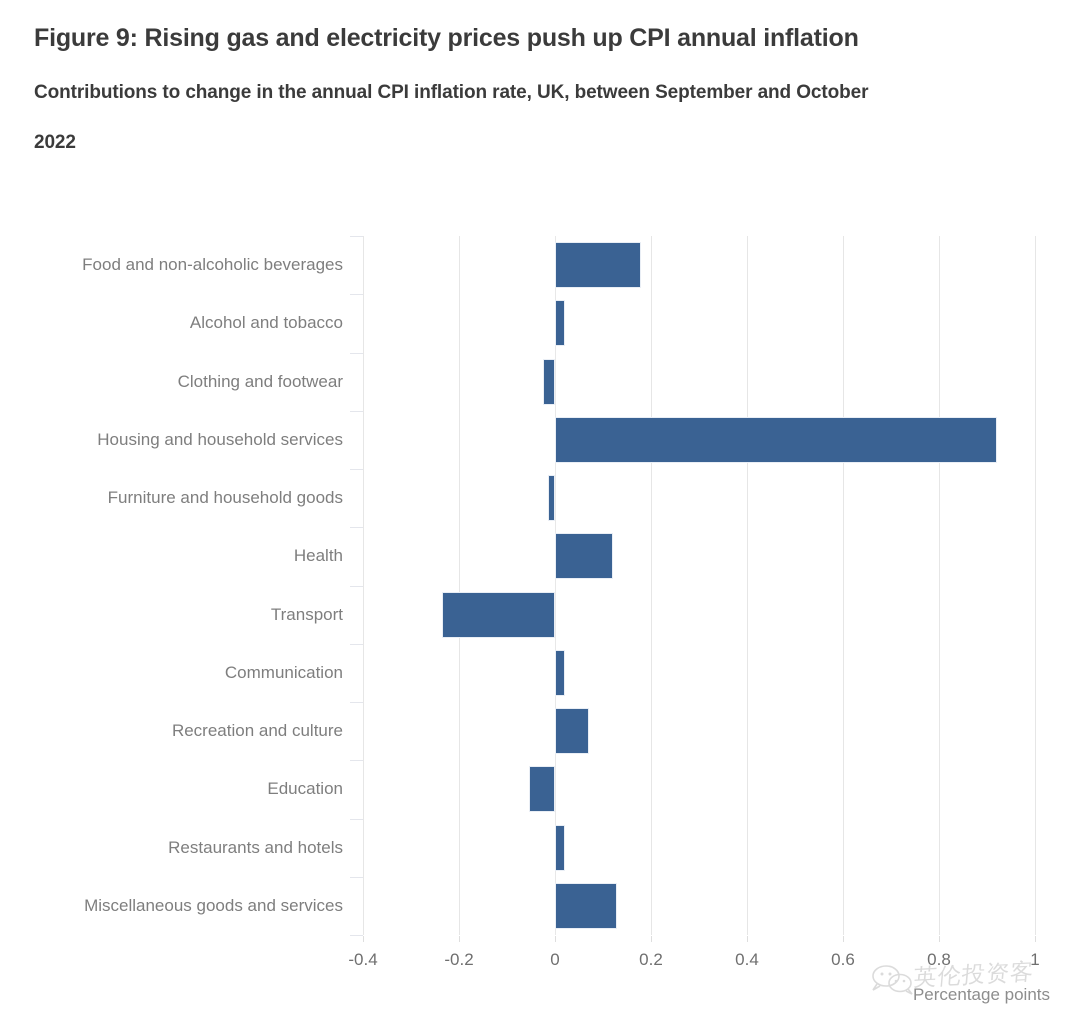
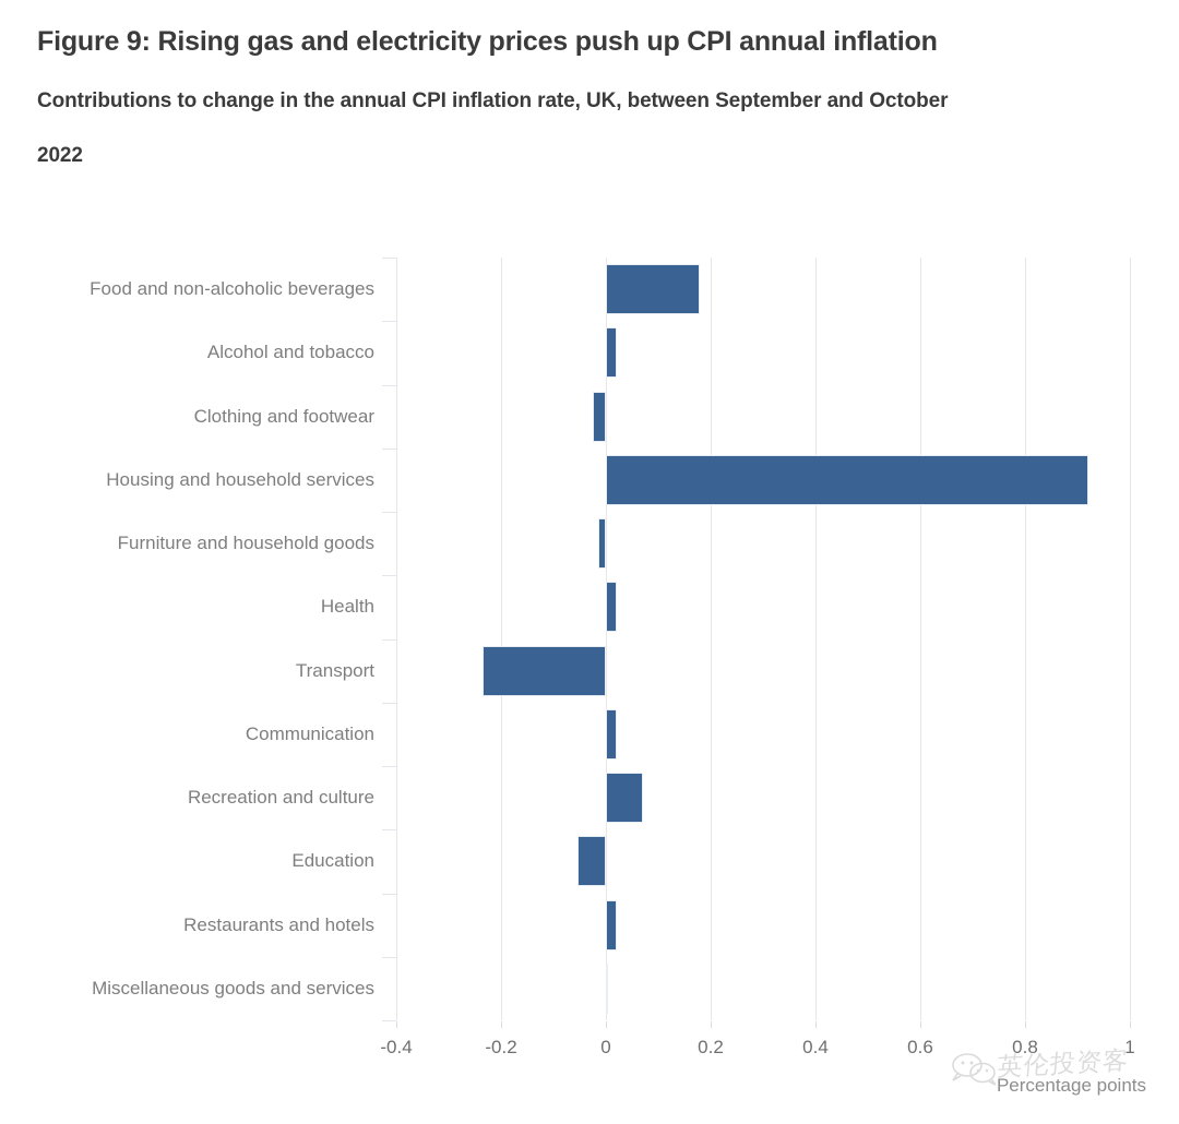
Health: 0.12 -> 0.02
Miscellaneous goods and services: 0.13 -> 0.01
